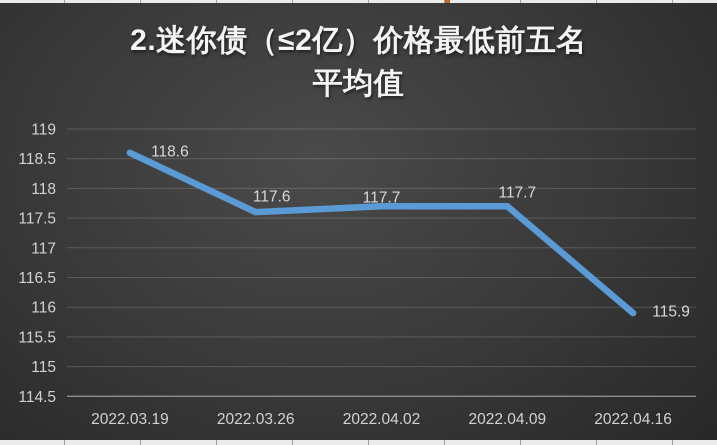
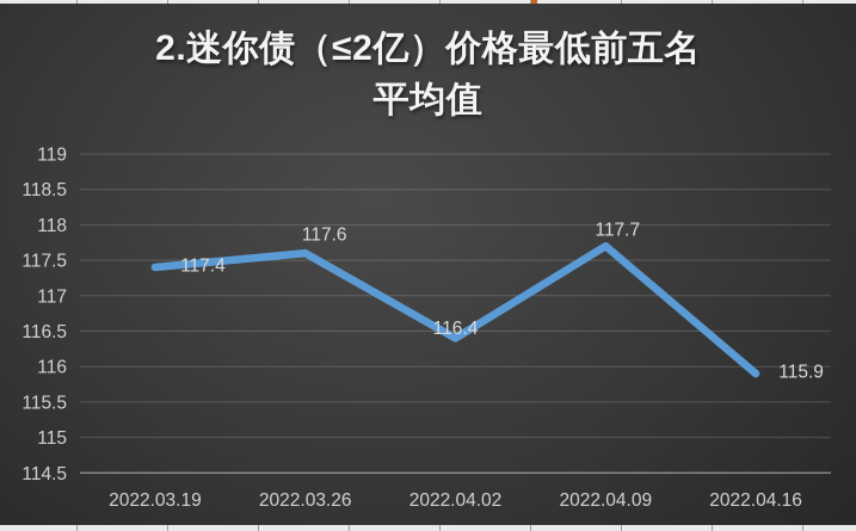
2022.03.19: 118.6 -> 117.4
2022.04.02: 117.7 -> 116.4
